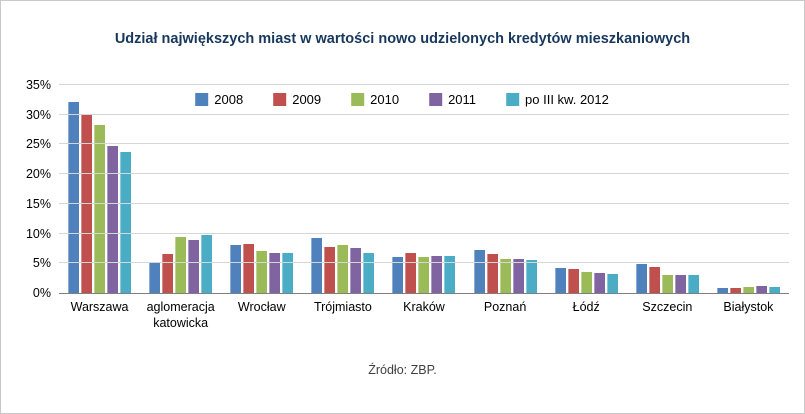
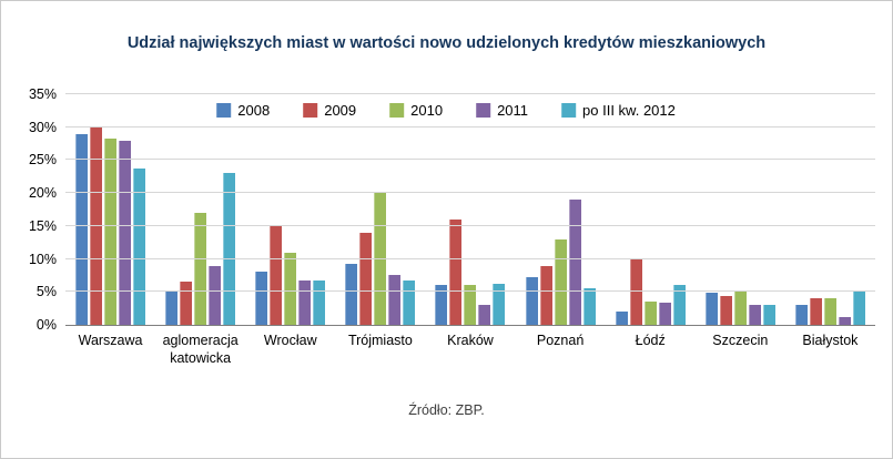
2008/Warszawa: 32% -> 29%
2011/Warszawa: 25% -> 28%
2010/aglomeracja katowicka: 10% -> 17%
po III kw. 2012/aglomeracja katowicka: 10% -> 23%
2009/Wrocław: 8% -> 15%
2010/Wrocław: 7% -> 11%
2009/Trójmiasto: 8% -> 14%
2010/Trójmiasto: 8% -> 20%
2009/Kraków: 7% -> 16%
2011/Kraków: 6% -> 3%
2009/Poznań: 6% -> 9%
2010/Poznań: 6% -> 13%
2011/Poznań: 6% -> 19%
2008/Łódź: 4% -> 2%
2009/Łódź: 4% -> 10%
po III kw. 2012/Łódź: 3% -> 6%
2010/Szczecin: 3% -> 5%
2008/Białystok: 1% -> 3%
2009/Białystok: 1% -> 4%
2010/Białystok: 1% -> 4%
po III kw. 2012/Białystok: 1% -> 5%
